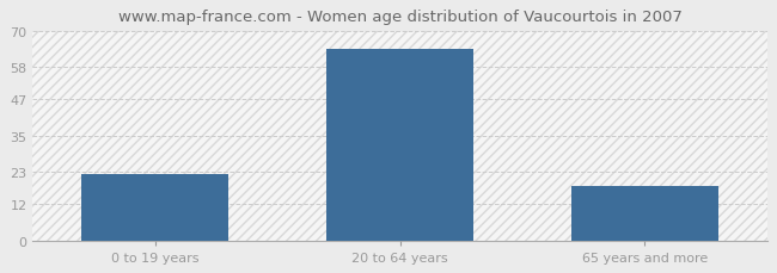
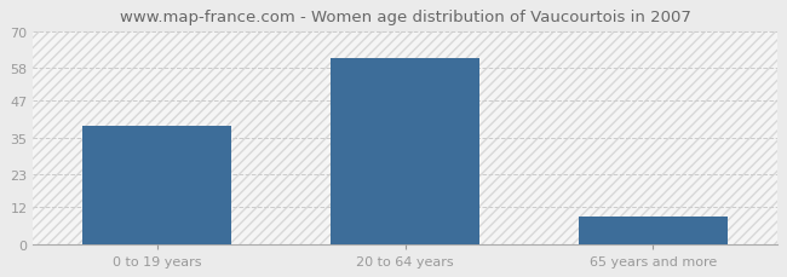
0 to 19 years: 22 -> 39
20 to 64 years: 64 -> 61
65 years and more: 18 -> 9
